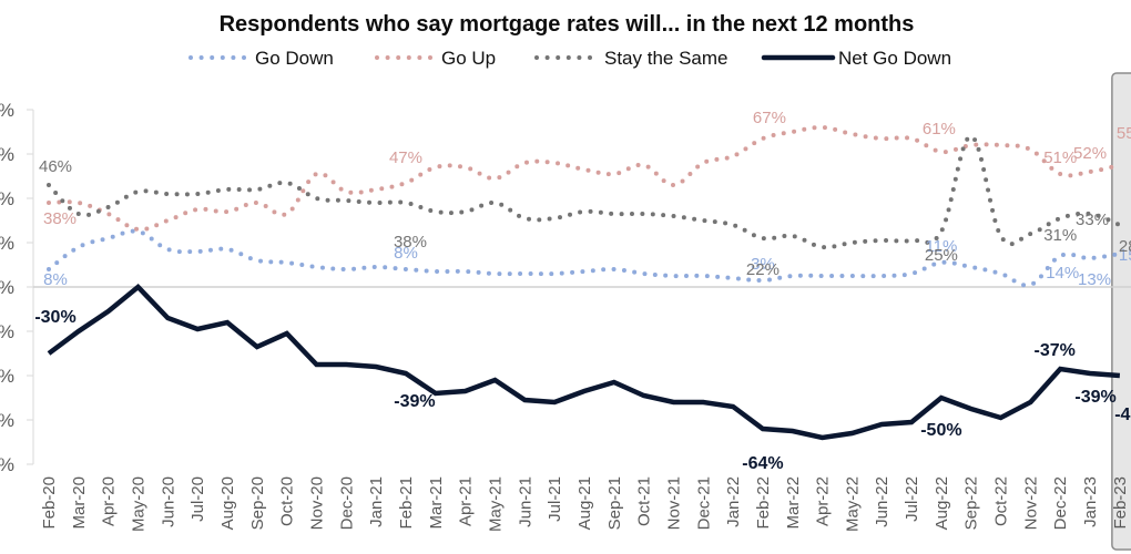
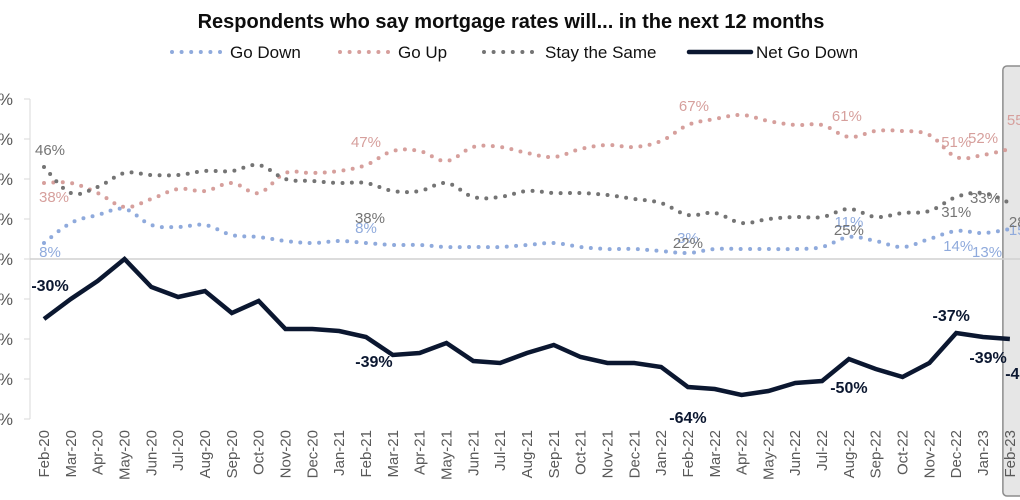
Go Up/Nov-20: 51% -> 43%
Go Up/Nov-21: 46% -> 57%
Stay the Same/Sep-22: 68% -> 21%
Go Down/Nov-22: 1% -> 10%
